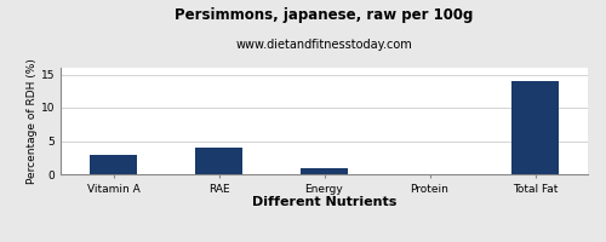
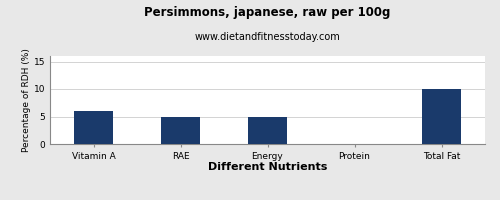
Vitamin A: 3 -> 6
RAE: 4 -> 5
Energy: 1 -> 5
Total Fat: 14 -> 10
